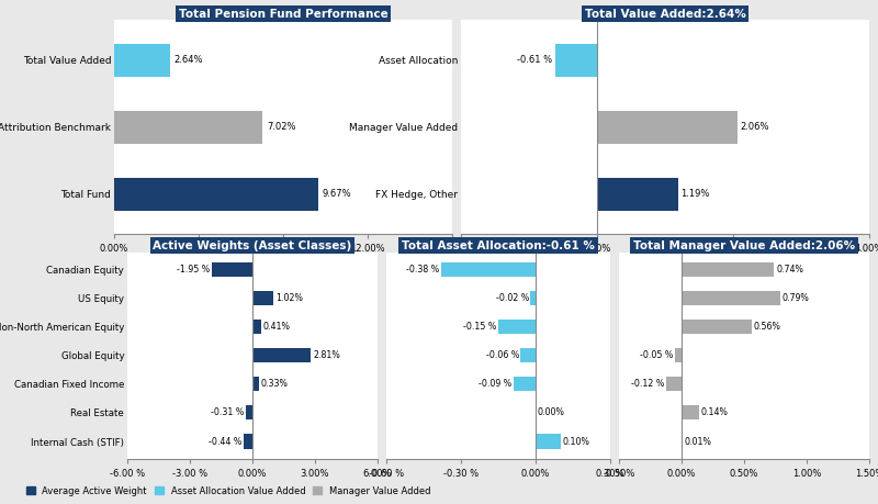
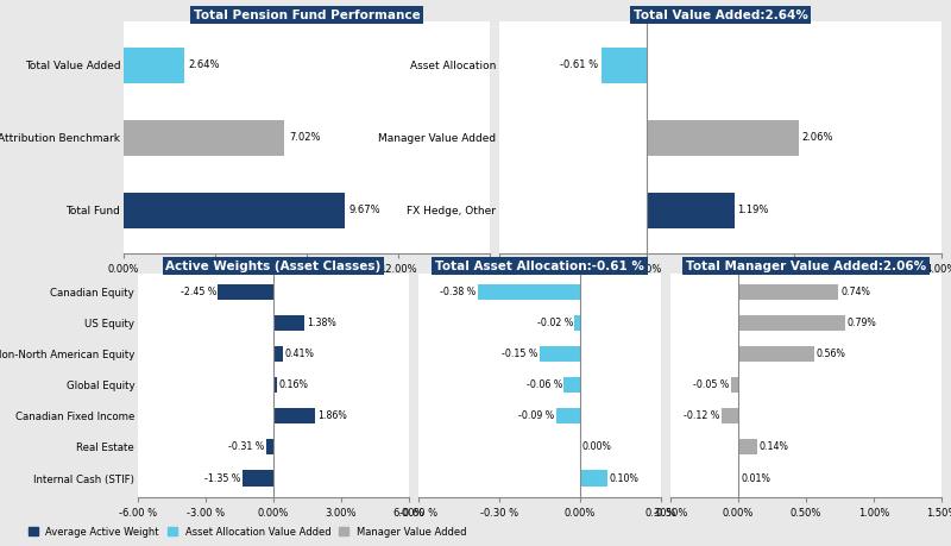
Active Weights (Asset Classes)/Canadian Equity: -1.95 -> -2.45
Active Weights (Asset Classes)/US Equity: 1.02% -> 1.38%
Active Weights (Asset Classes)/Global Equity: 2.81% -> 0.16%
Active Weights (Asset Classes)/Canadian Fixed Income: 0.33% -> 1.86%
Active Weights (Asset Classes)/Internal Cash (STIF): -0.44 -> -1.35
